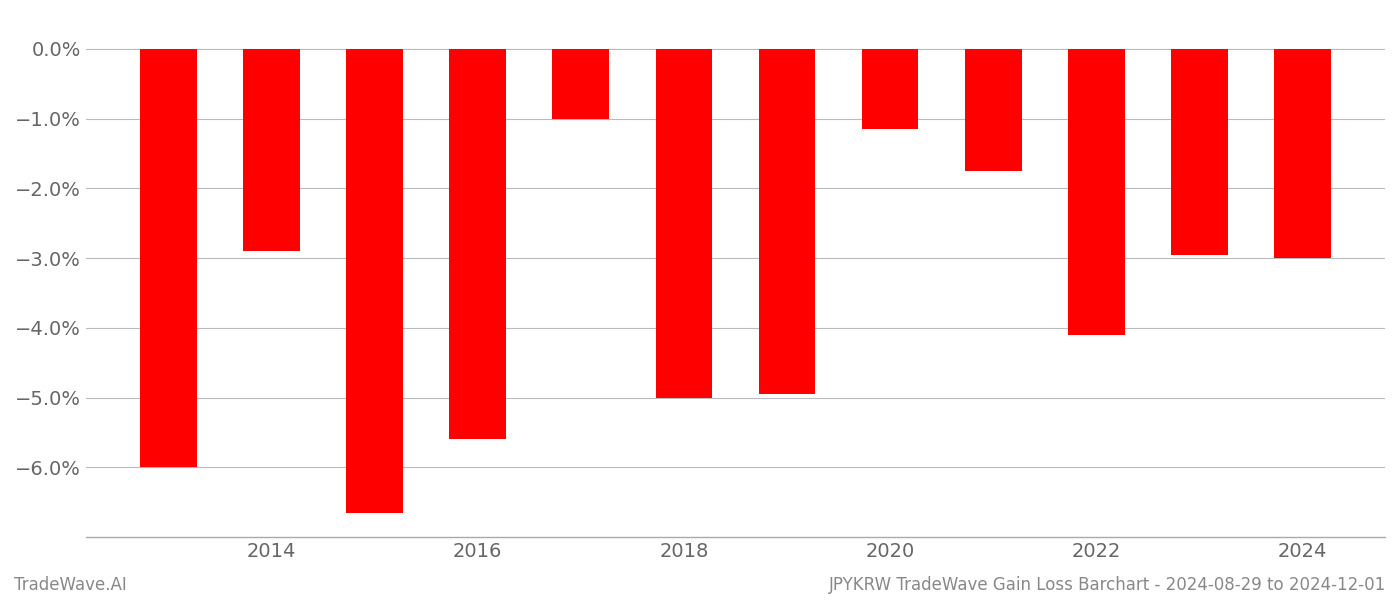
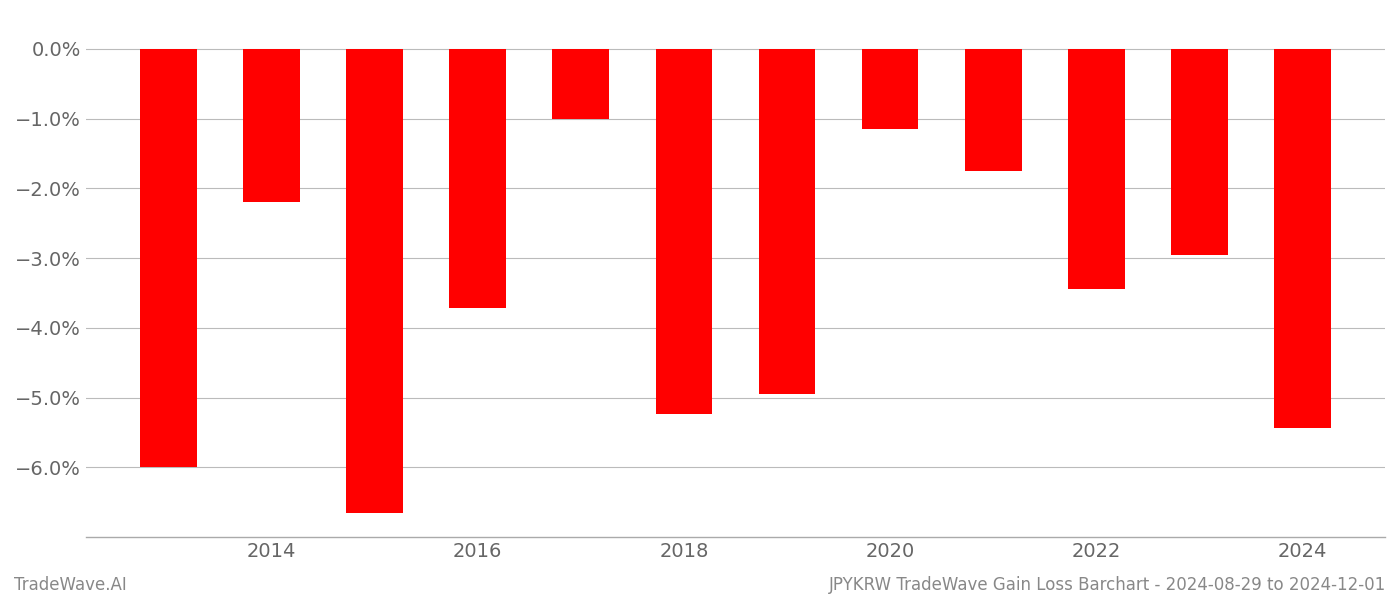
2014: -2.90% -> -2.20%
2016: -5.60% -> -3.72%
2018: -5.00% -> -5.24%
2022: -4.10% -> -3.44%
2024: -3.00% -> -5.44%
